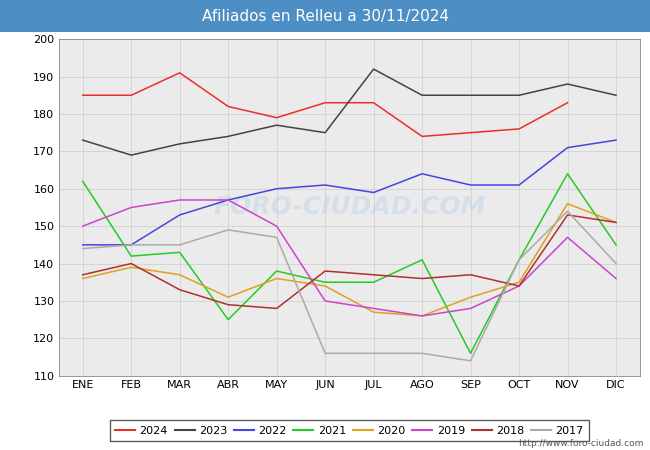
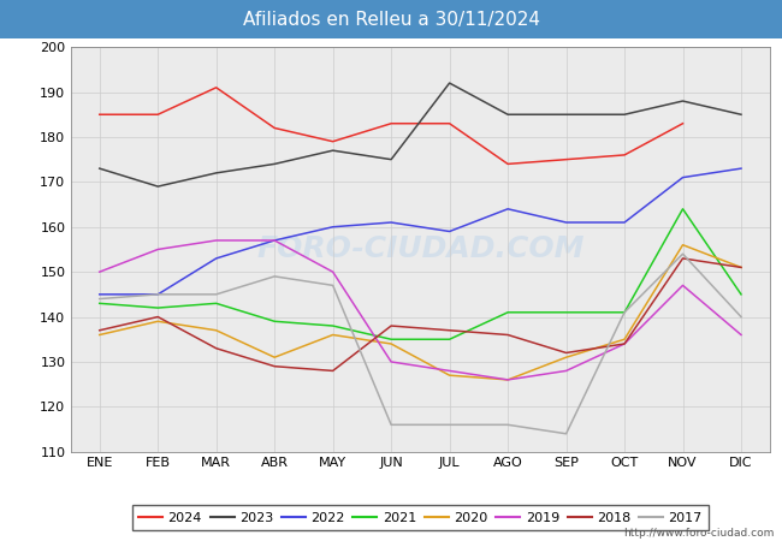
2021/ENE: 162 -> 143
2021/ABR: 125 -> 139
2021/SEP: 116 -> 141
2018/SEP: 137 -> 132
